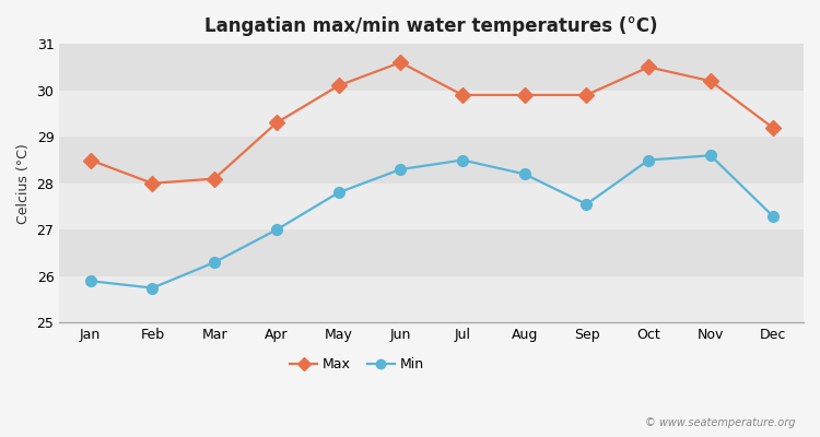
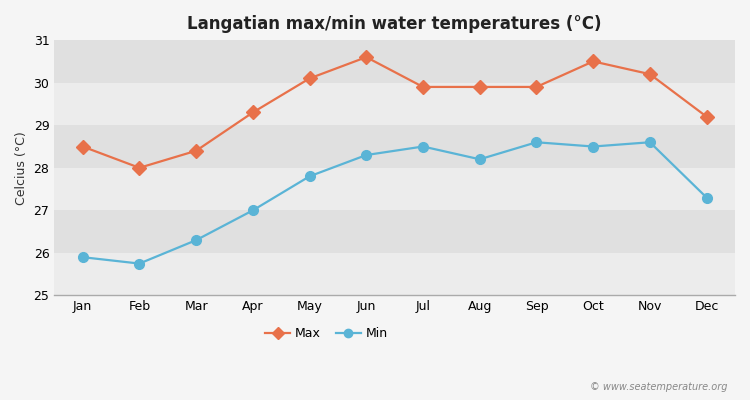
Max/Mar: 28.1 -> 28.4
Min/Sep: 27.55 -> 28.60
